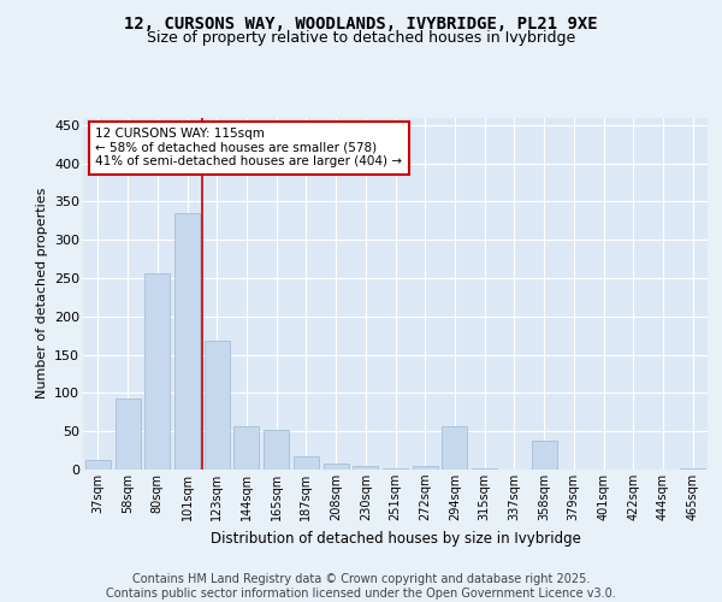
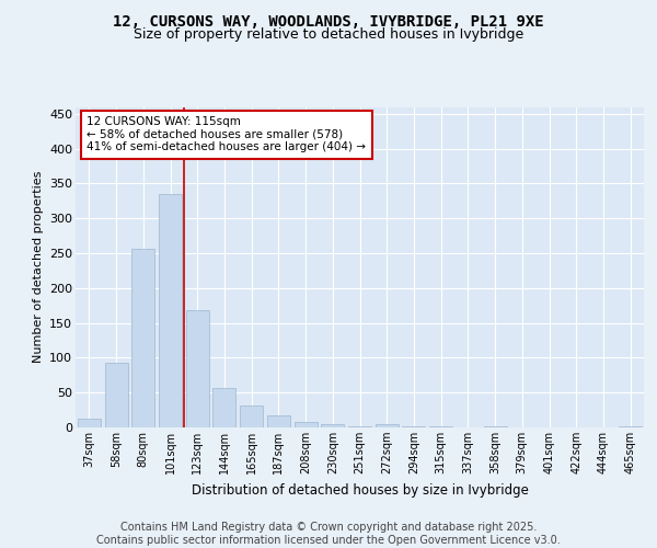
165sqm: 52 -> 32
294sqm: 56 -> 1
358sqm: 38 -> 1
